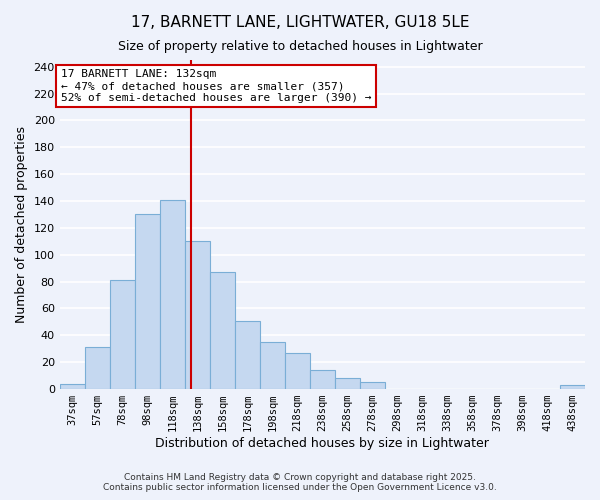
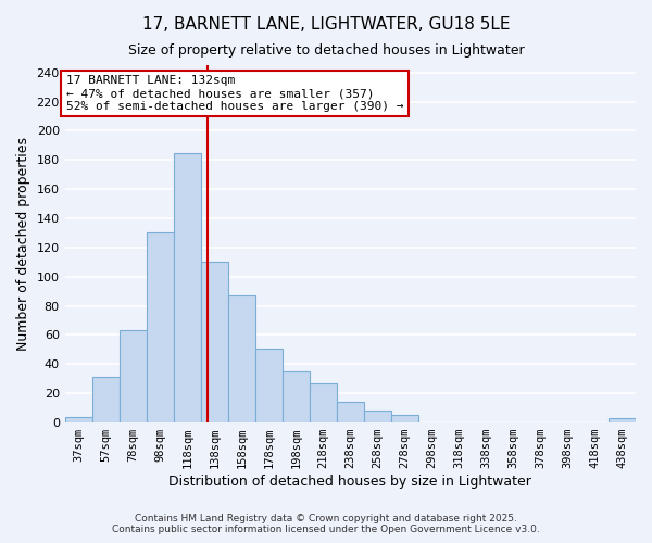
78sqm: 81 -> 63
118sqm: 141 -> 185
